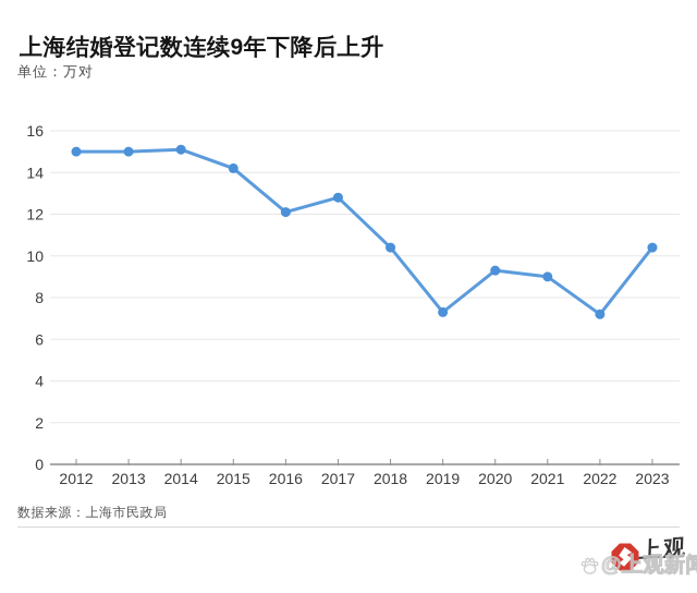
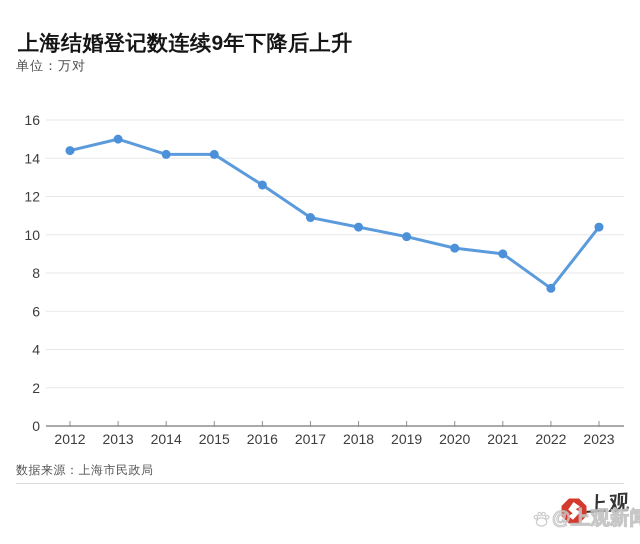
2012: 15.0 -> 14.4
2014: 15.1 -> 14.2
2016: 12.1 -> 12.6
2017: 12.8 -> 10.9
2019: 7.3 -> 9.9
